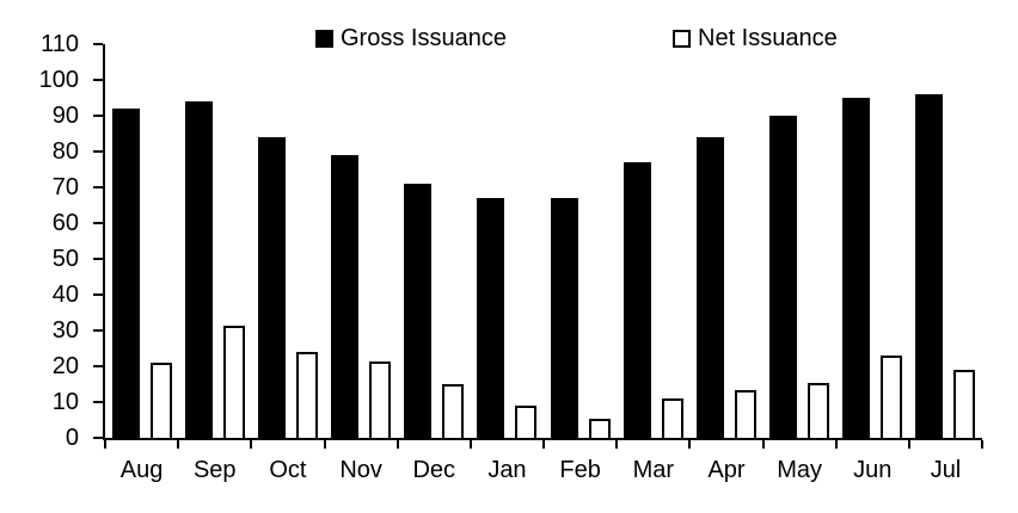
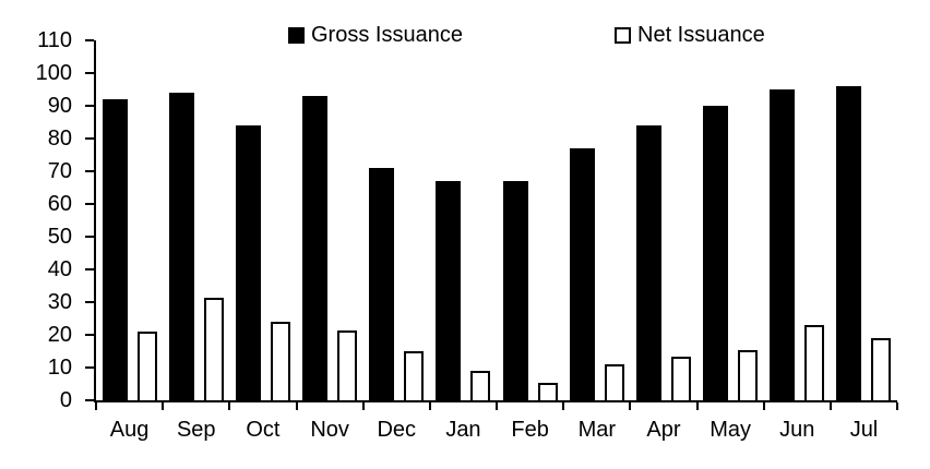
Gross Issuance/Nov: 79 -> 93
